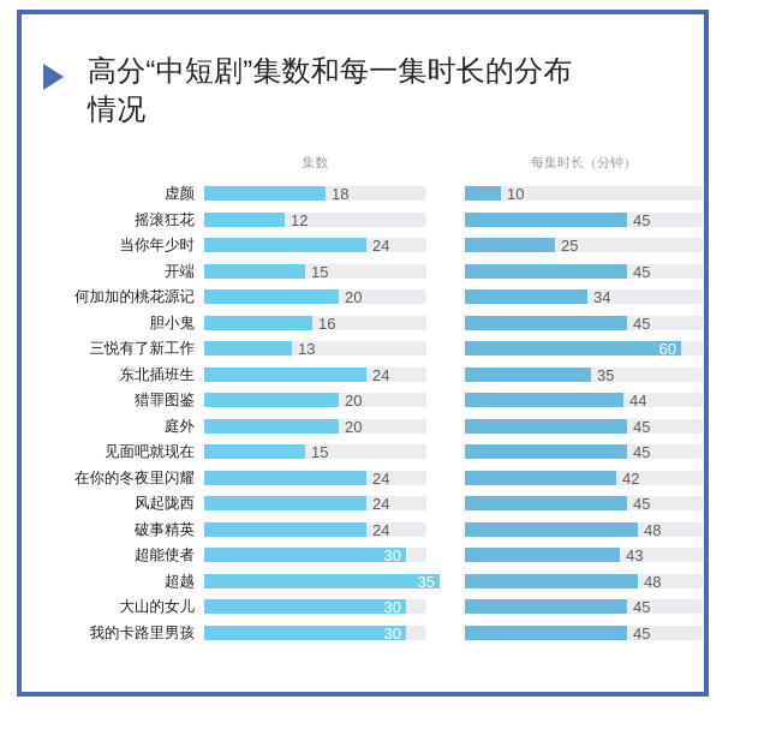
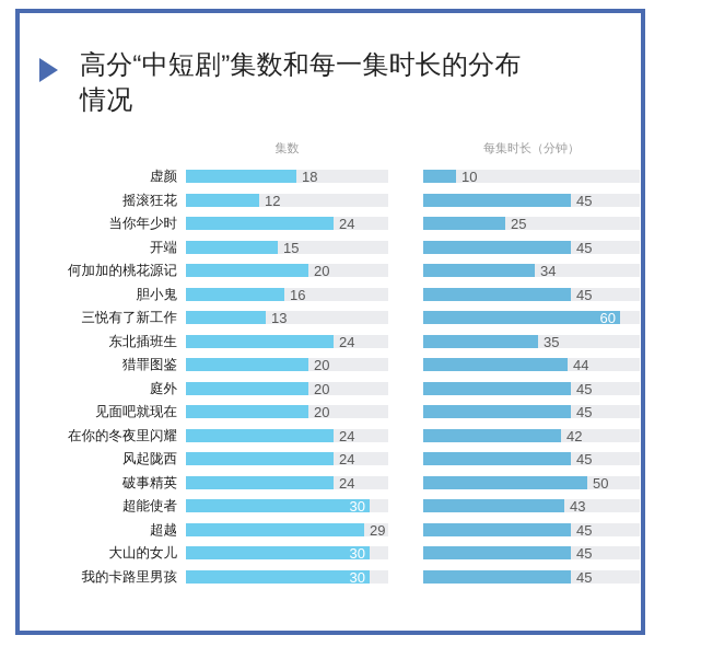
集数/见面吧就现在: 15 -> 20
每集时长（分钟）/破事精英: 48 -> 50
集数/超越: 35 -> 29
每集时长（分钟）/超越: 48 -> 45
